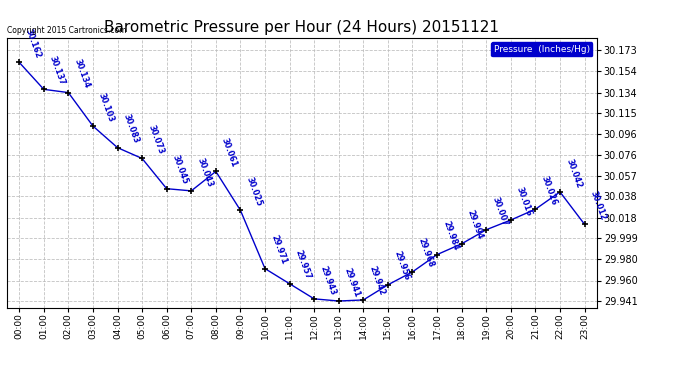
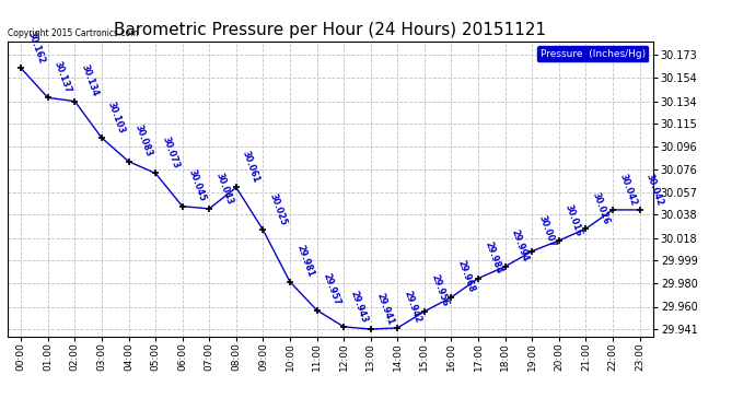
10:00: 29.971 -> 29.981
23:00: 30.012 -> 30.042
